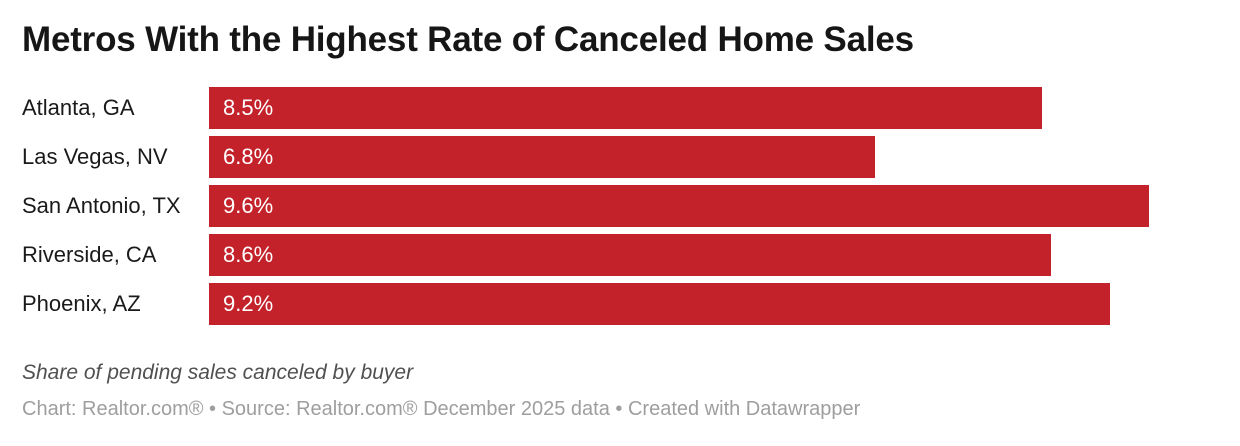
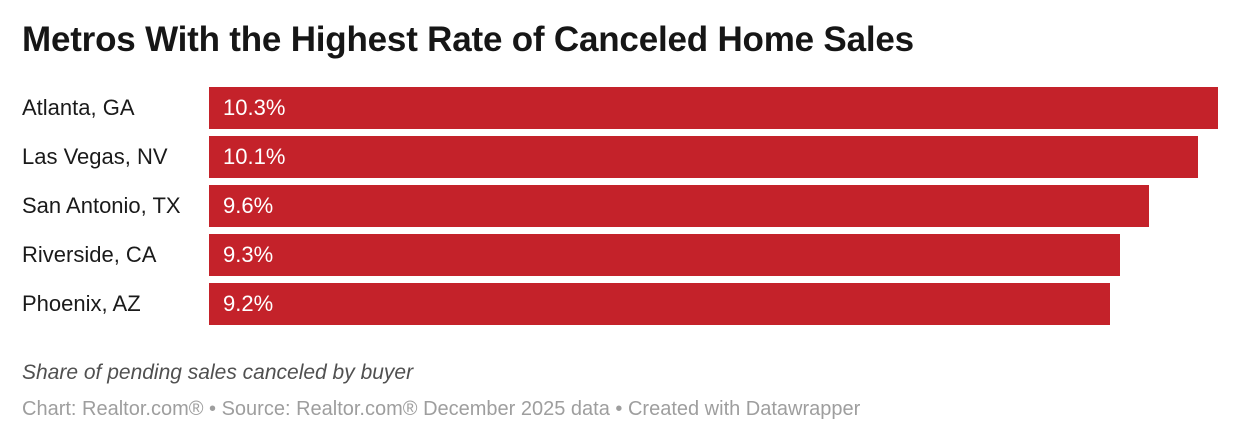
Atlanta, GA: 8.5% -> 10.3%
Las Vegas, NV: 6.8% -> 10.1%
Riverside, CA: 8.6% -> 9.3%
